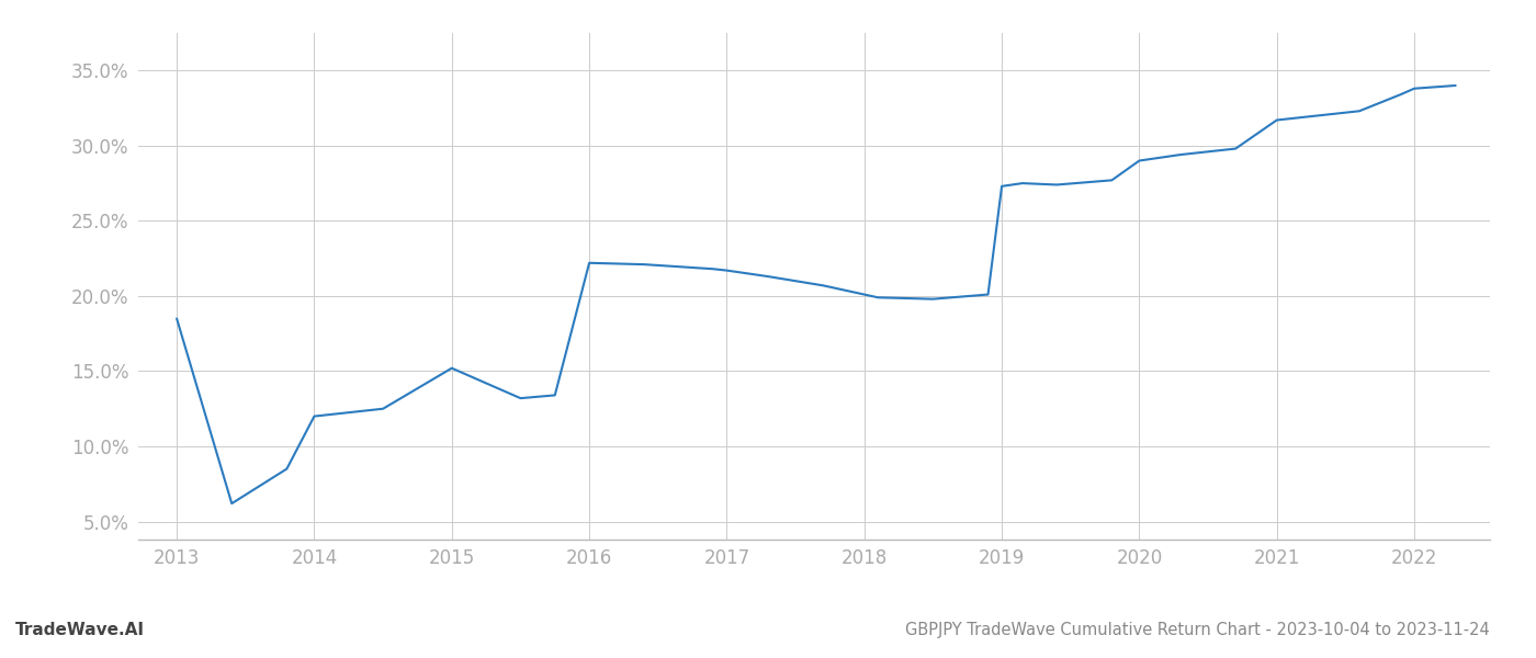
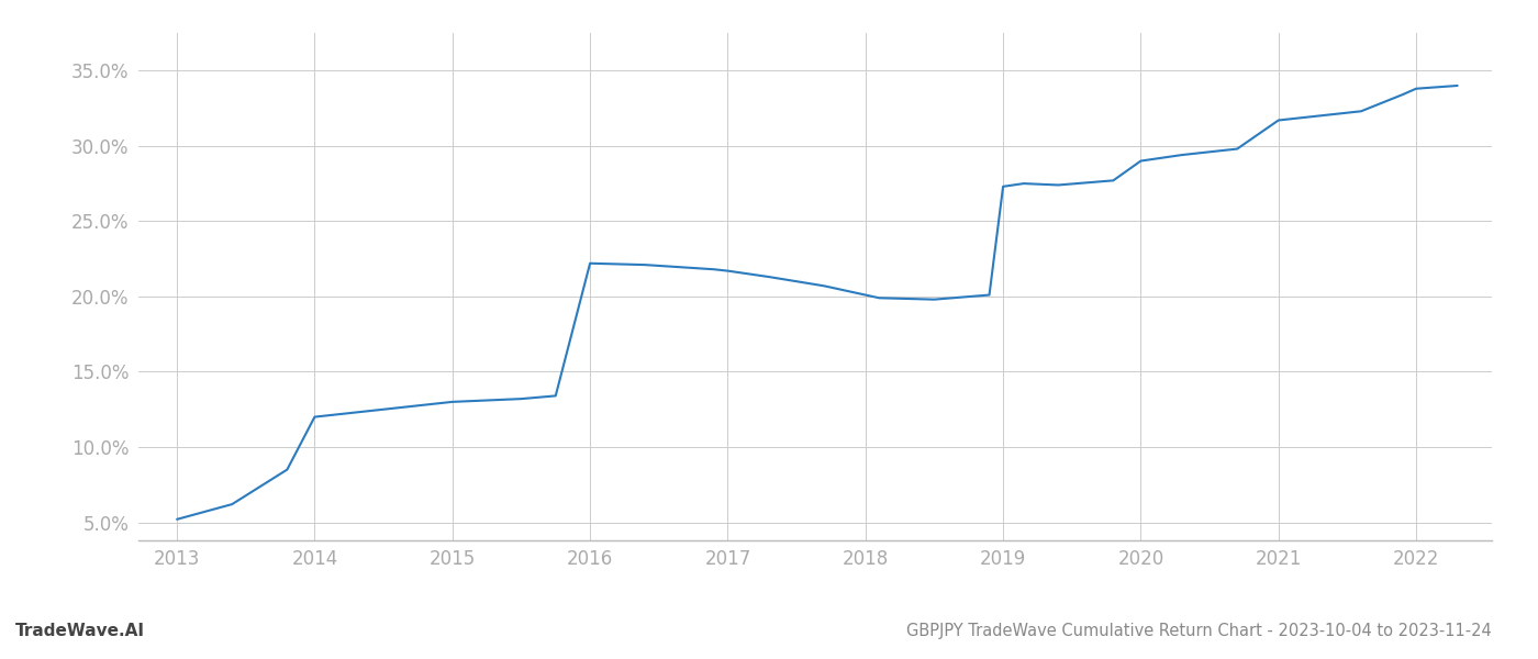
2013: 18.5% -> 5.2%
2015: 15.2% -> 13.0%
